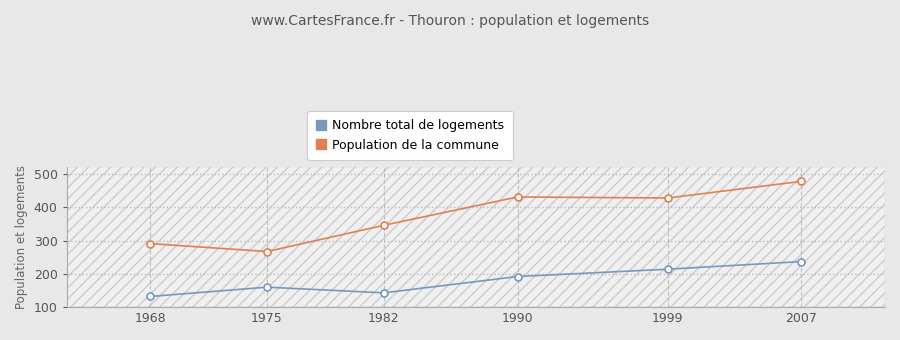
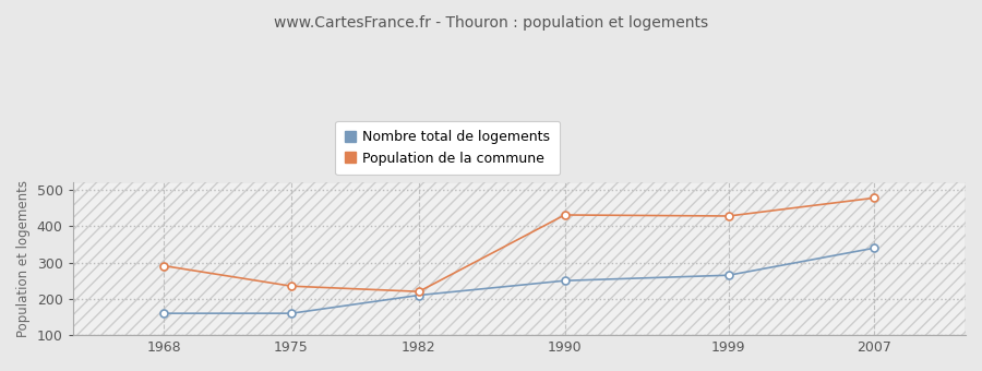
Nombre total de logements/1968: 132 -> 160
Population de la commune/1975: 267 -> 235
Nombre total de logements/1982: 143 -> 210
Population de la commune/1982: 346 -> 220
Nombre total de logements/1990: 192 -> 250
Nombre total de logements/1999: 214 -> 265
Nombre total de logements/2007: 237 -> 340
